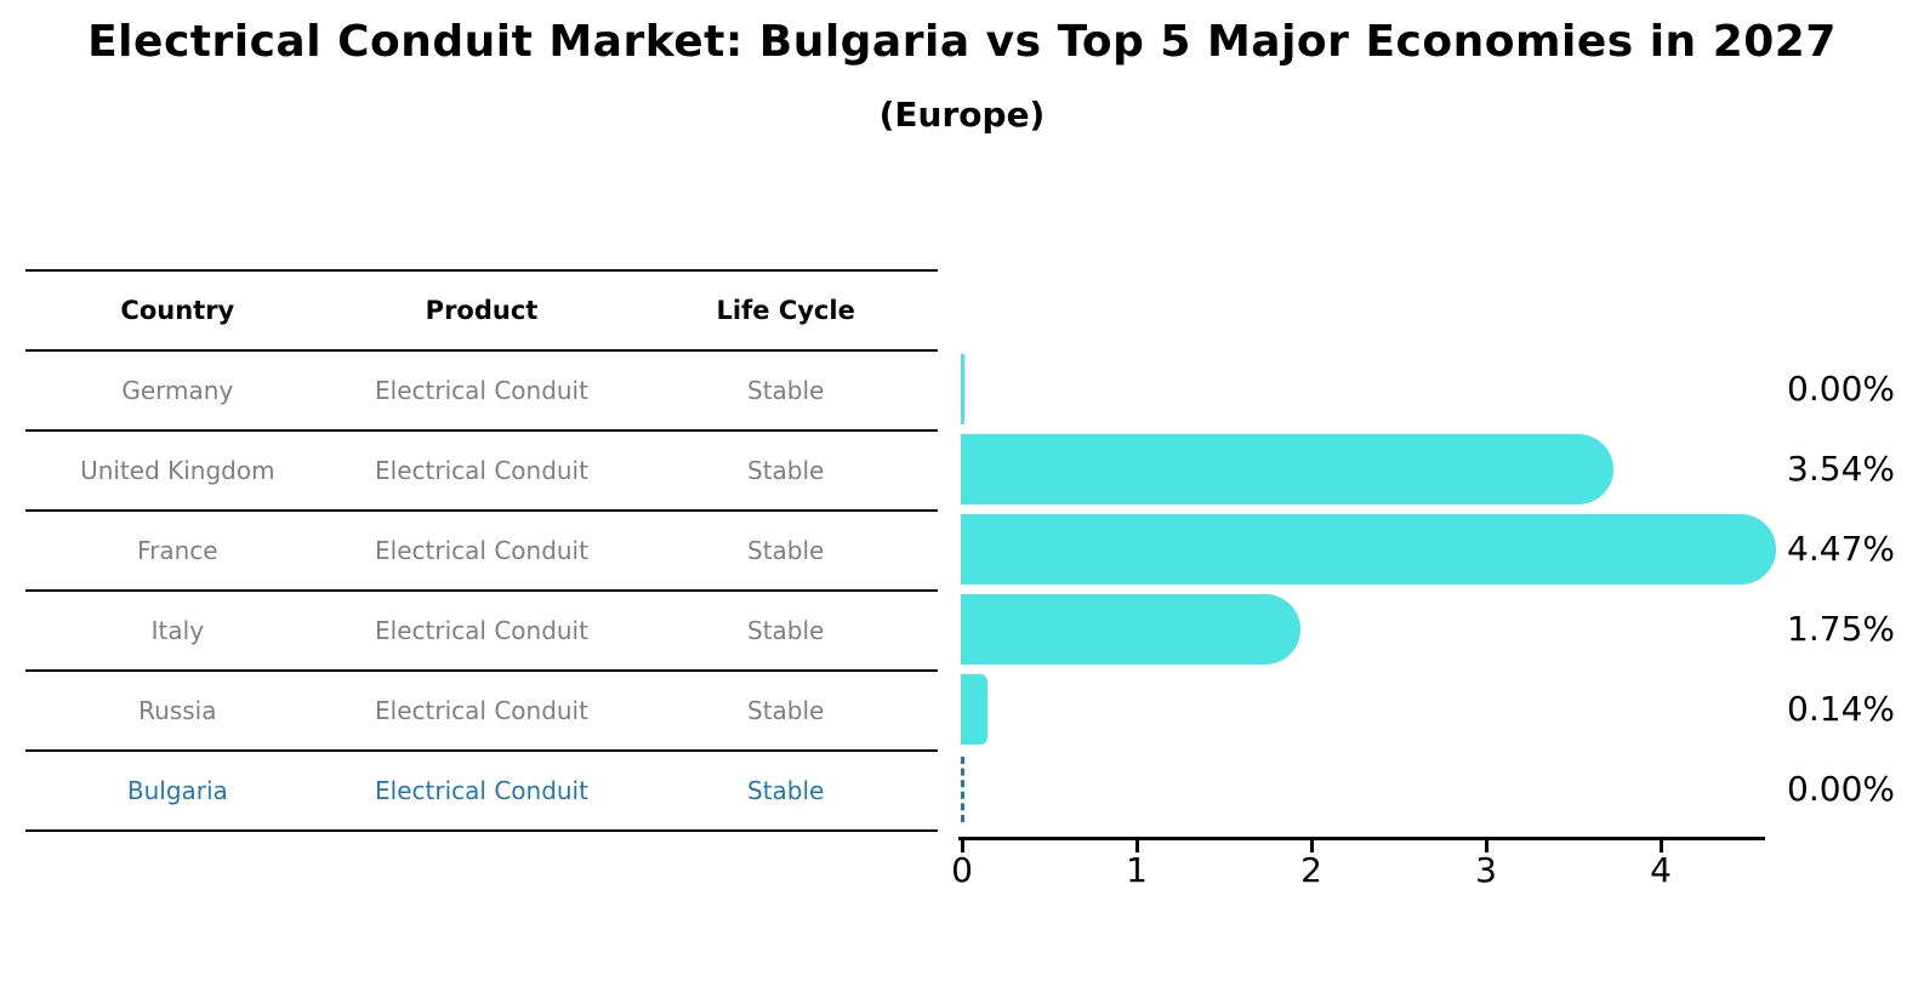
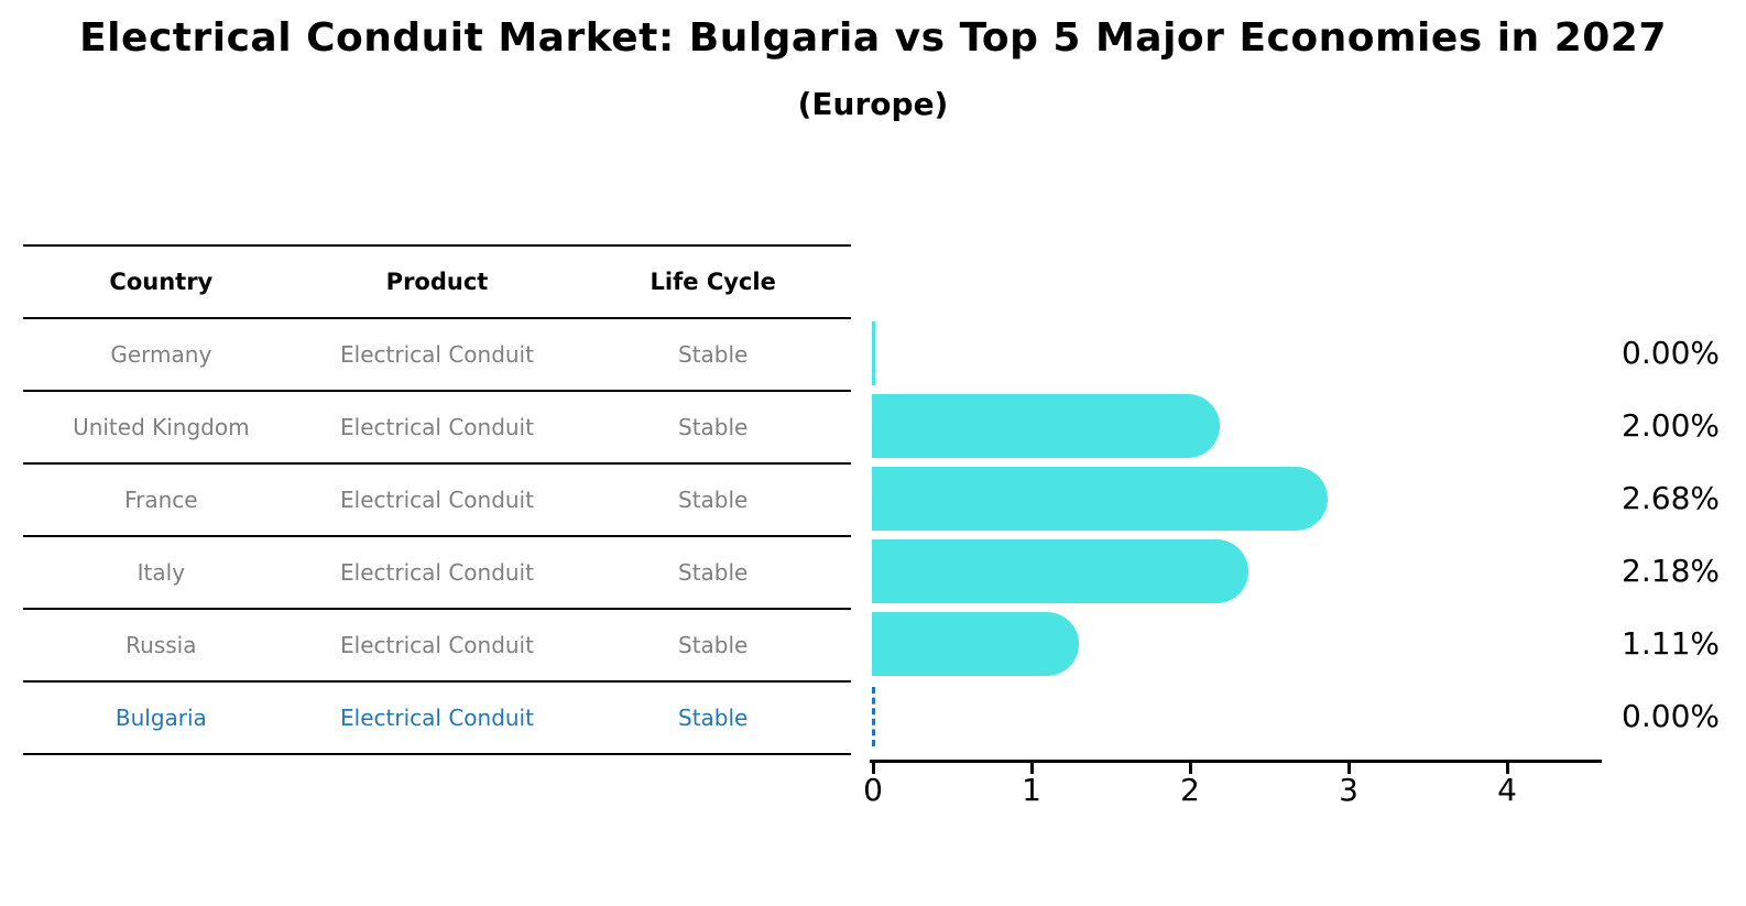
United Kingdom: 3.54% -> 2.00%
France: 4.47% -> 2.68%
Italy: 1.75% -> 2.18%
Russia: 0.14% -> 1.11%
